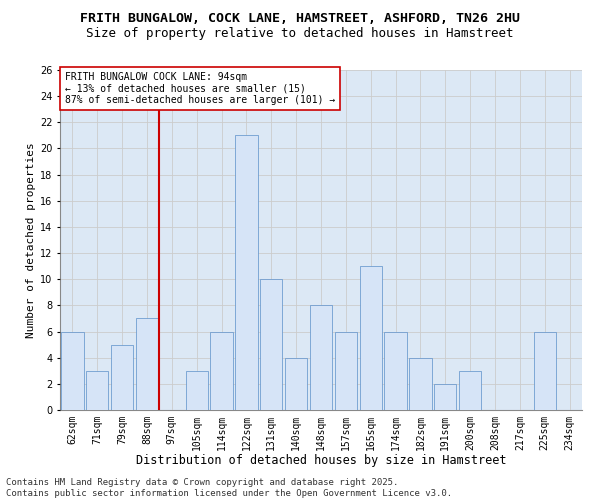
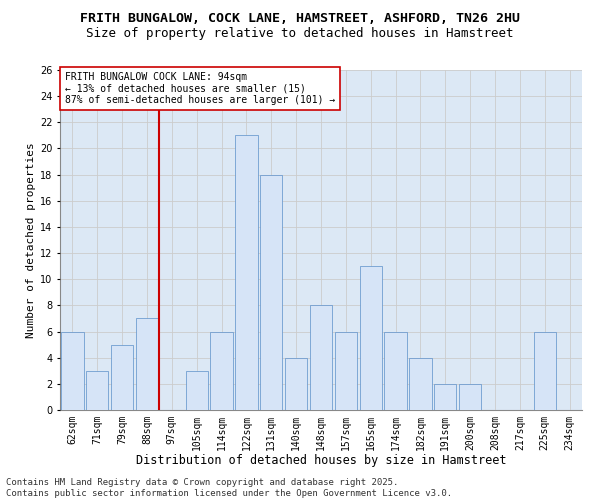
131sqm: 10 -> 18
200sqm: 3 -> 2
